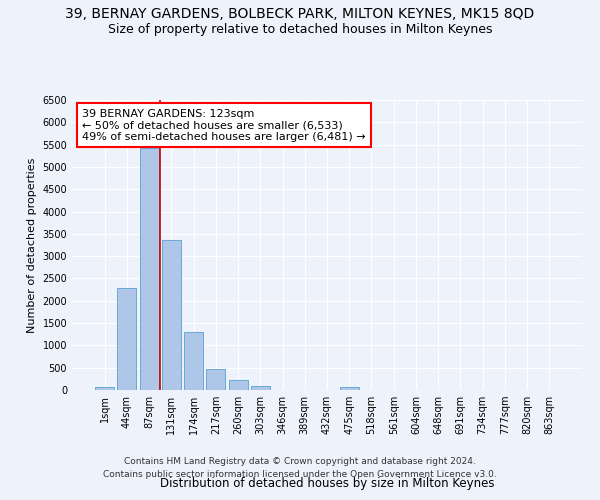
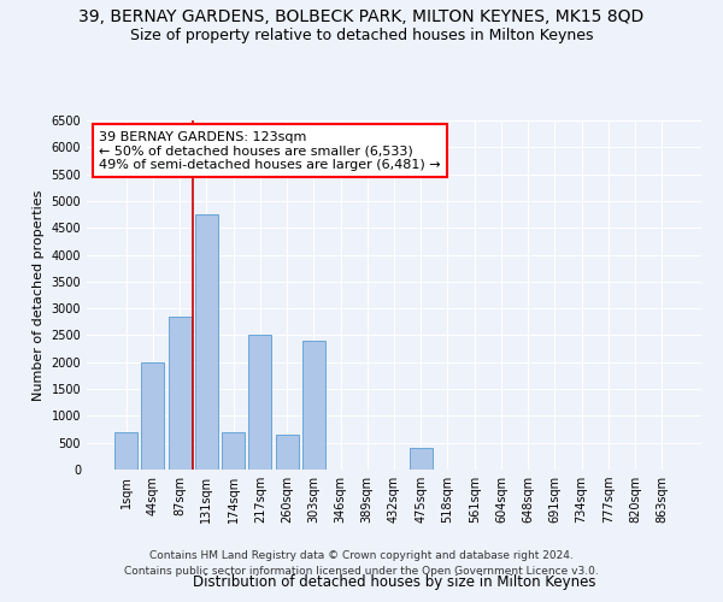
1sqm: 80 -> 700
44sqm: 2280 -> 2000
87sqm: 5420 -> 2850
131sqm: 3360 -> 4750
174sqm: 1290 -> 700
217sqm: 480 -> 2500
260sqm: 220 -> 650
303sqm: 100 -> 2400
475sqm: 60 -> 400
